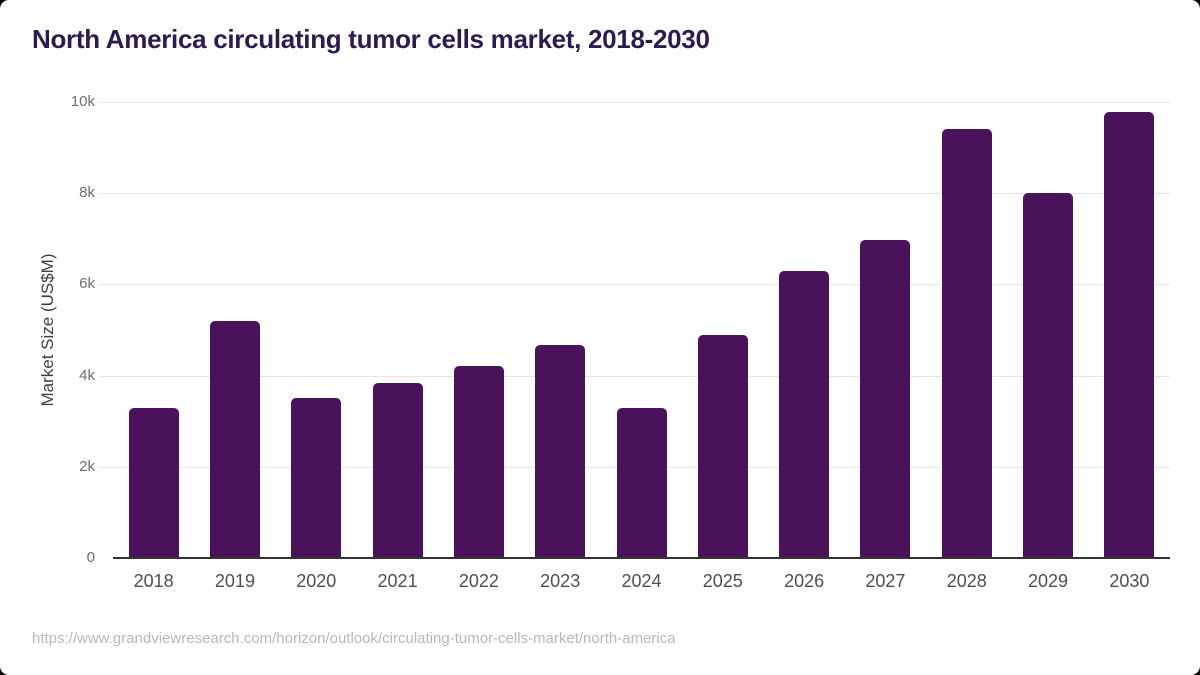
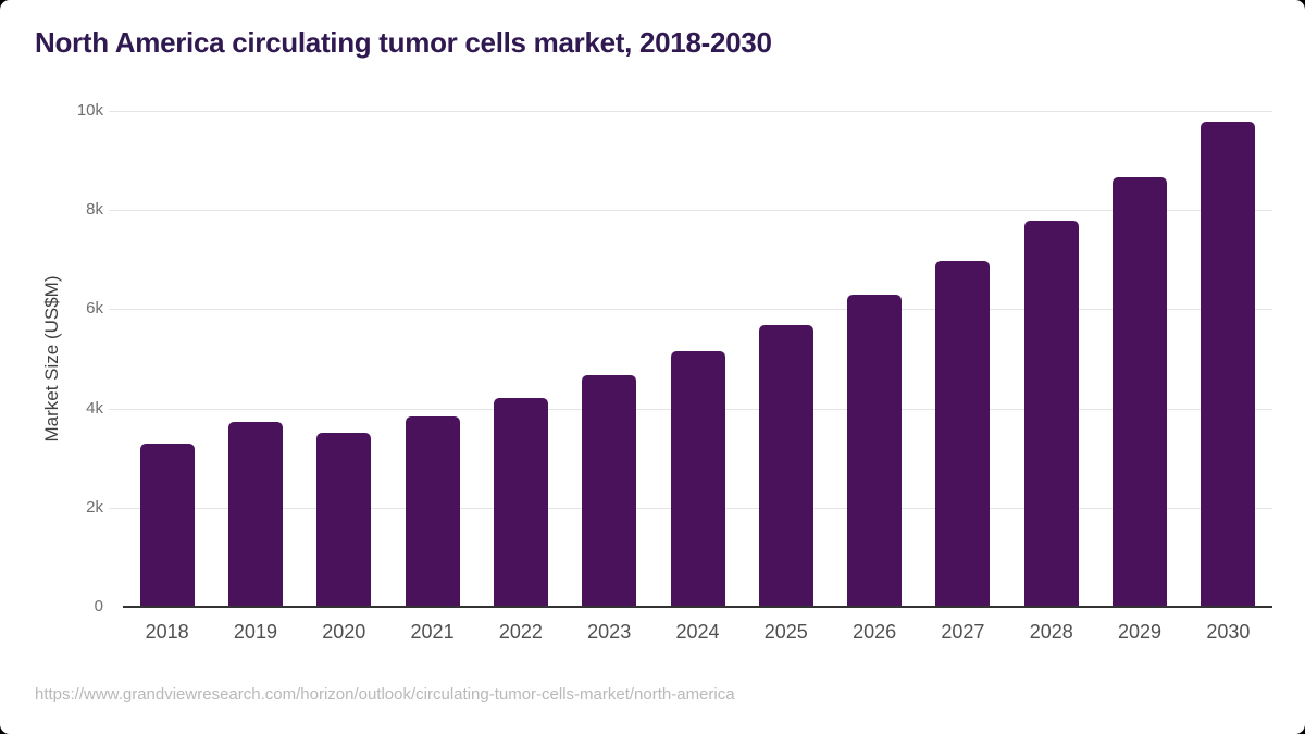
2019: 5.2k -> 3.7k
2024: 3.3k -> 5.2k
2025: 4.9k -> 5.7k
2028: 9.4k -> 7.8k
2029: 8.0k -> 8.7k
